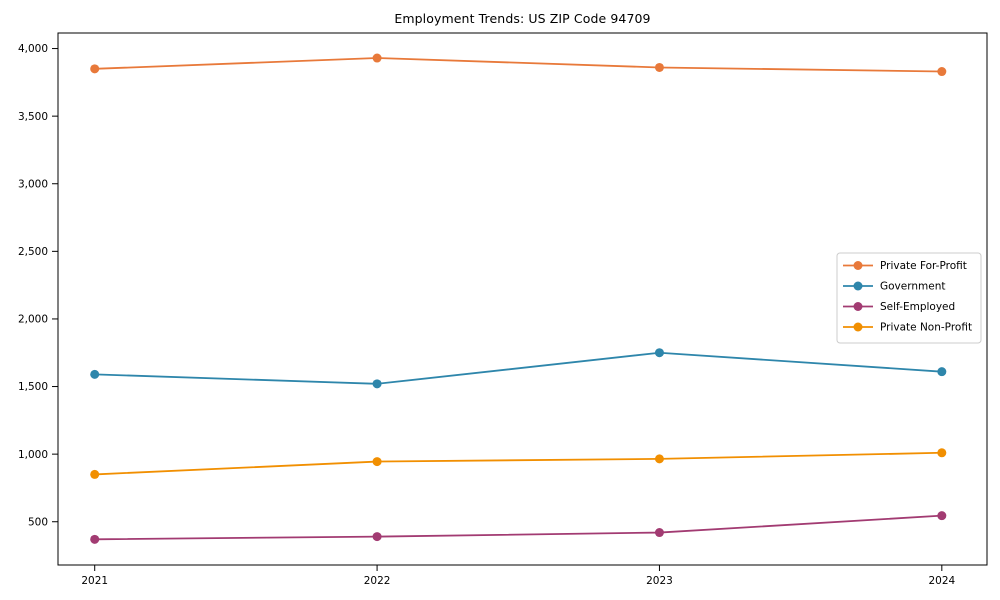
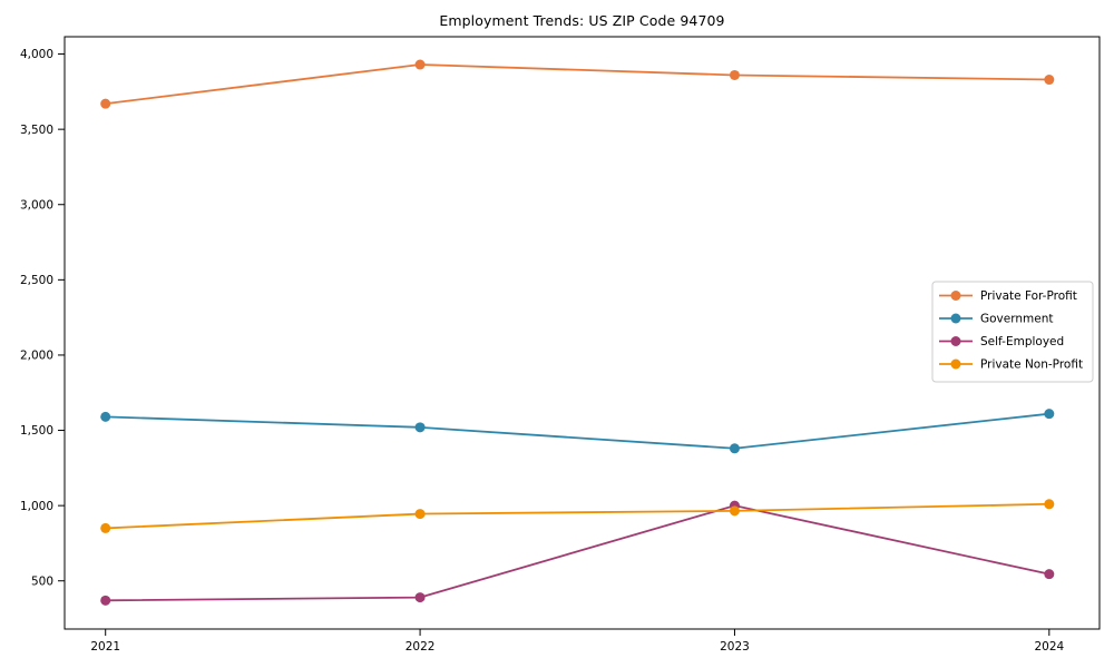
Private For-Profit/2021: 3850 -> 3670
Government/2023: 1750 -> 1380
Self-Employed/2023: 420 -> 1000
